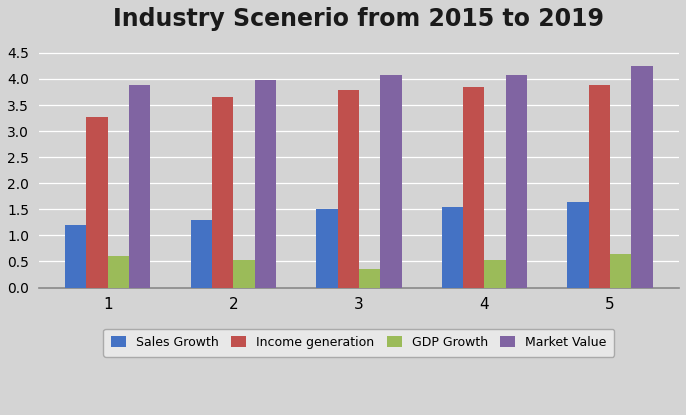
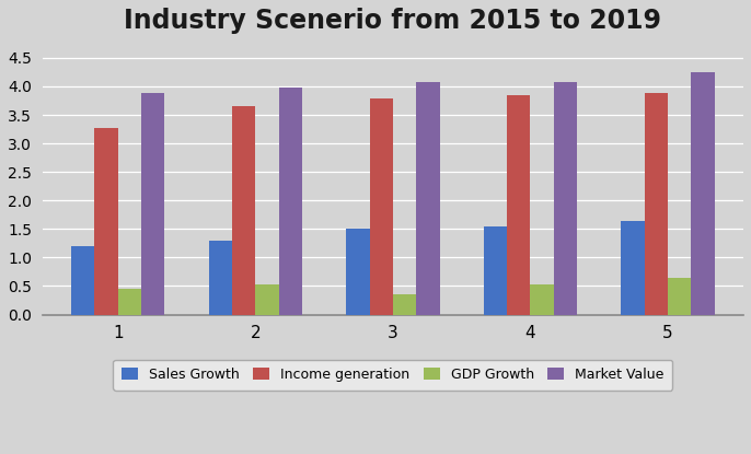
GDP Growth/1: 0.60 -> 0.45
